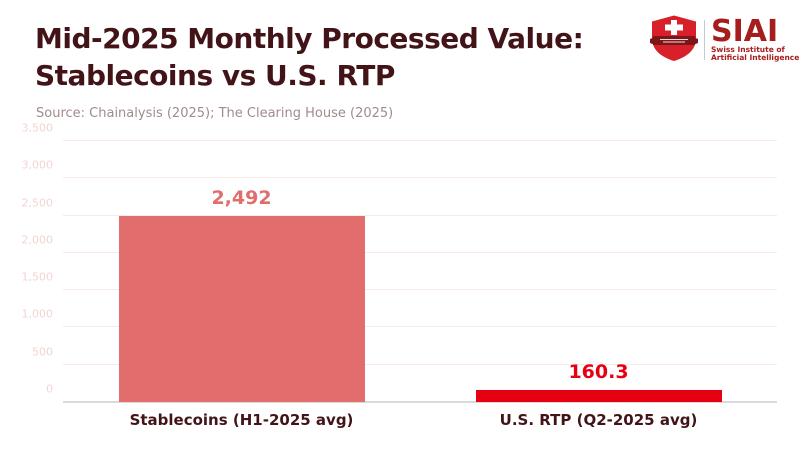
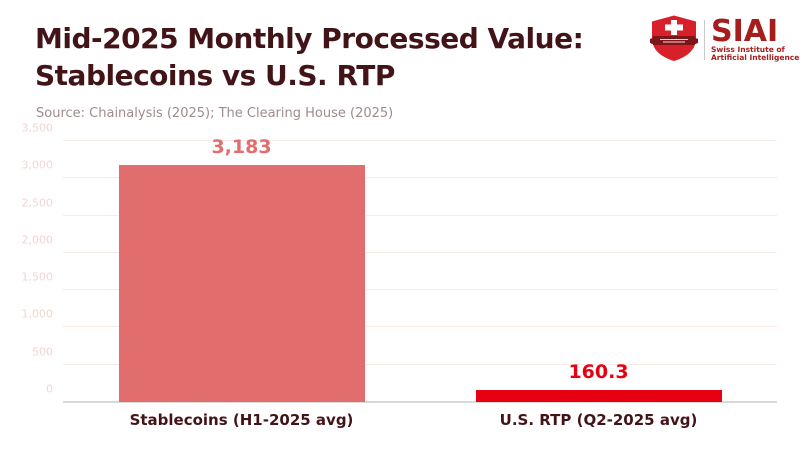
Stablecoins (H1-2025 avg): 2,492 -> 3,183
